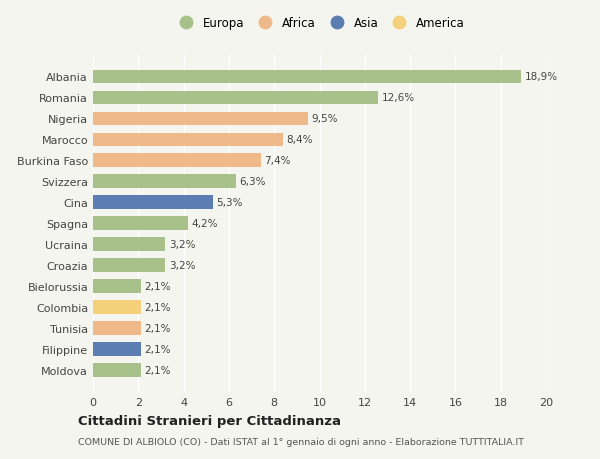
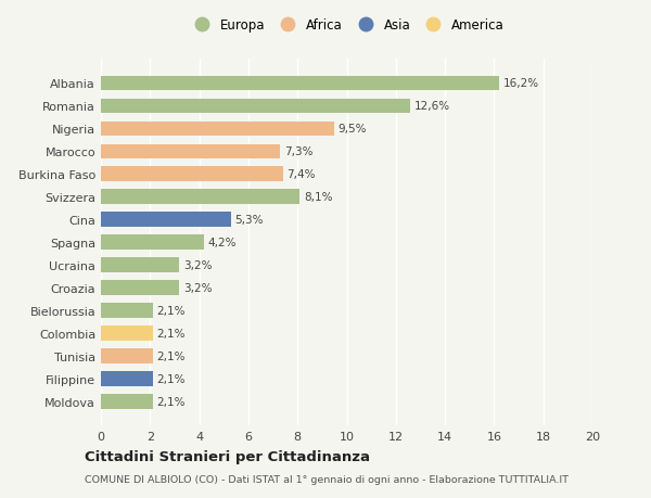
Albania: 18,9% -> 16,2%
Marocco: 8,4% -> 7,3%
Svizzera: 6,3% -> 8,1%
